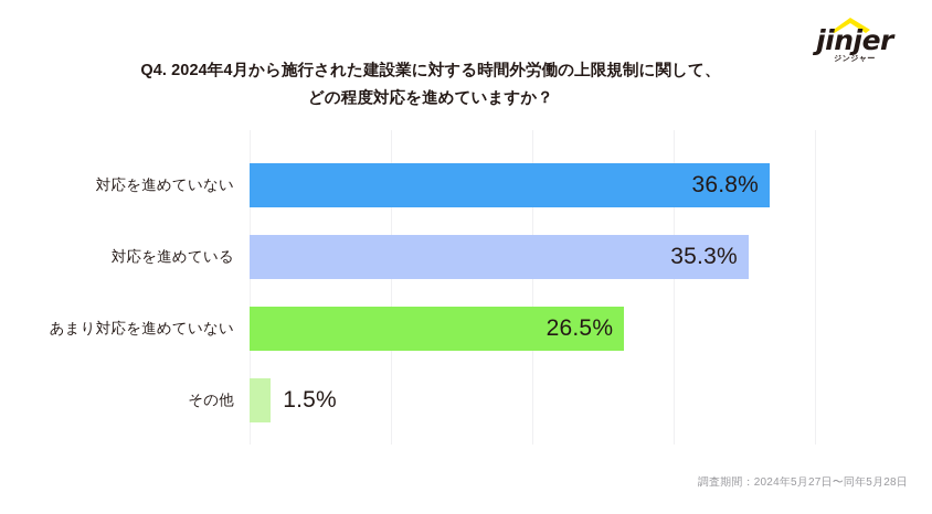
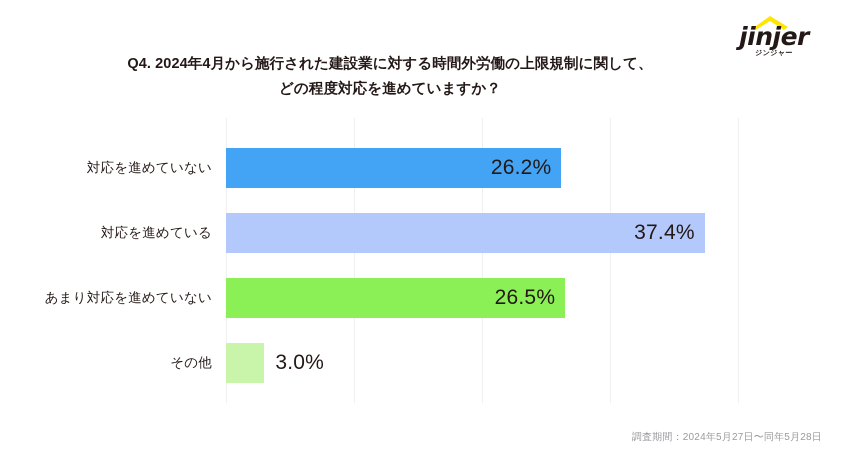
対応を進めていない: 36.8% -> 26.2%
対応を進めている: 35.3% -> 37.4%
その他: 1.5% -> 3.0%
